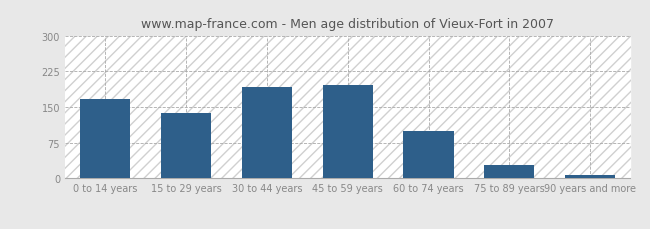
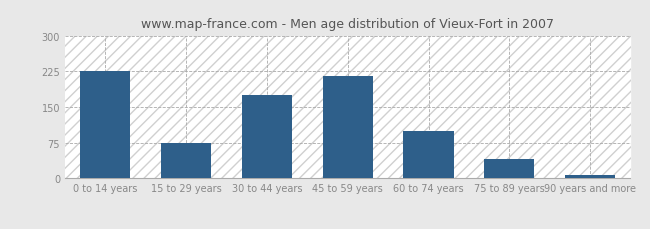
0 to 14 years: 168 -> 225
15 to 29 years: 138 -> 75
30 to 44 years: 192 -> 175
45 to 59 years: 196 -> 215
75 to 89 years: 28 -> 40
